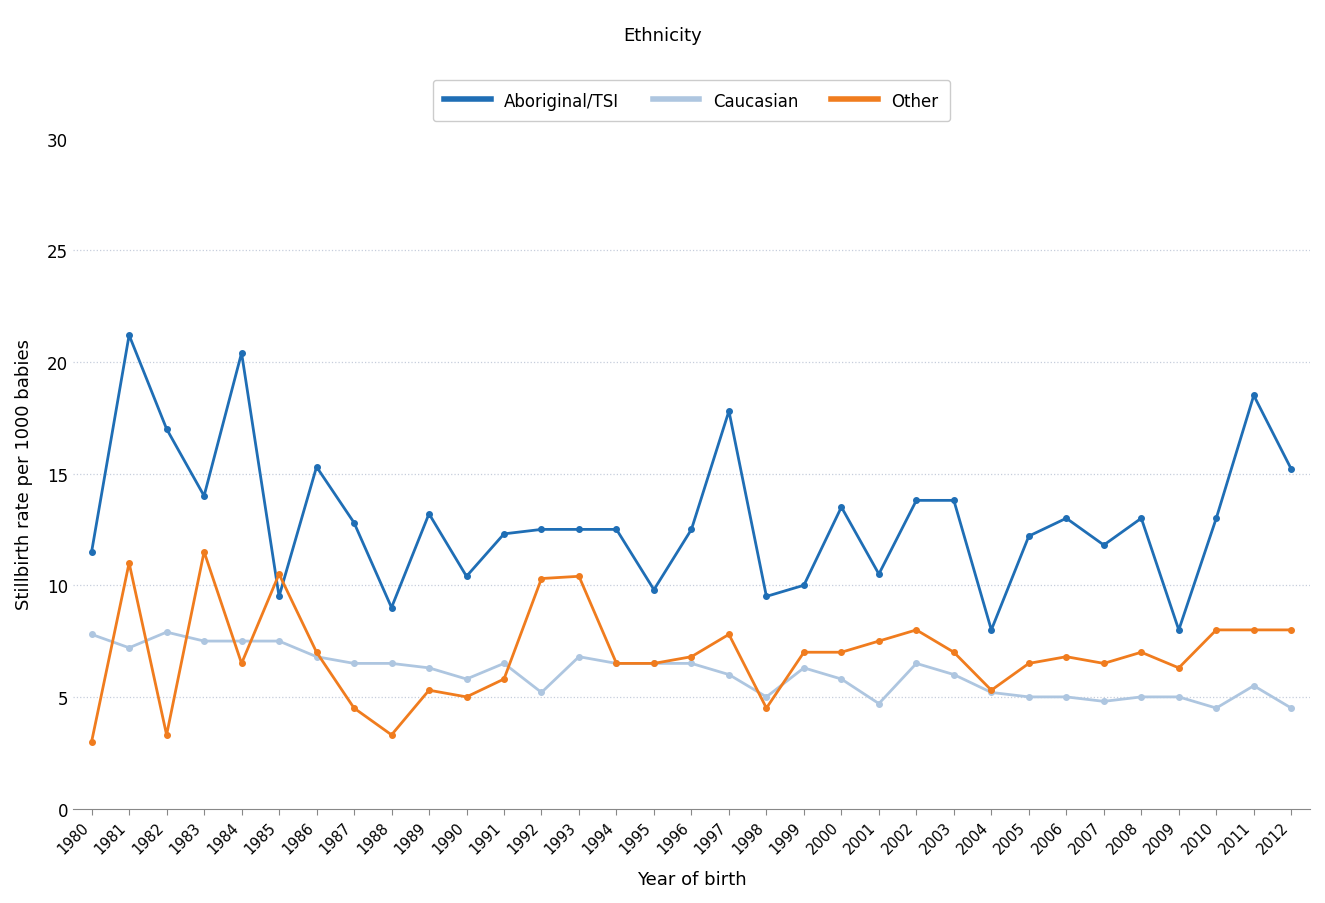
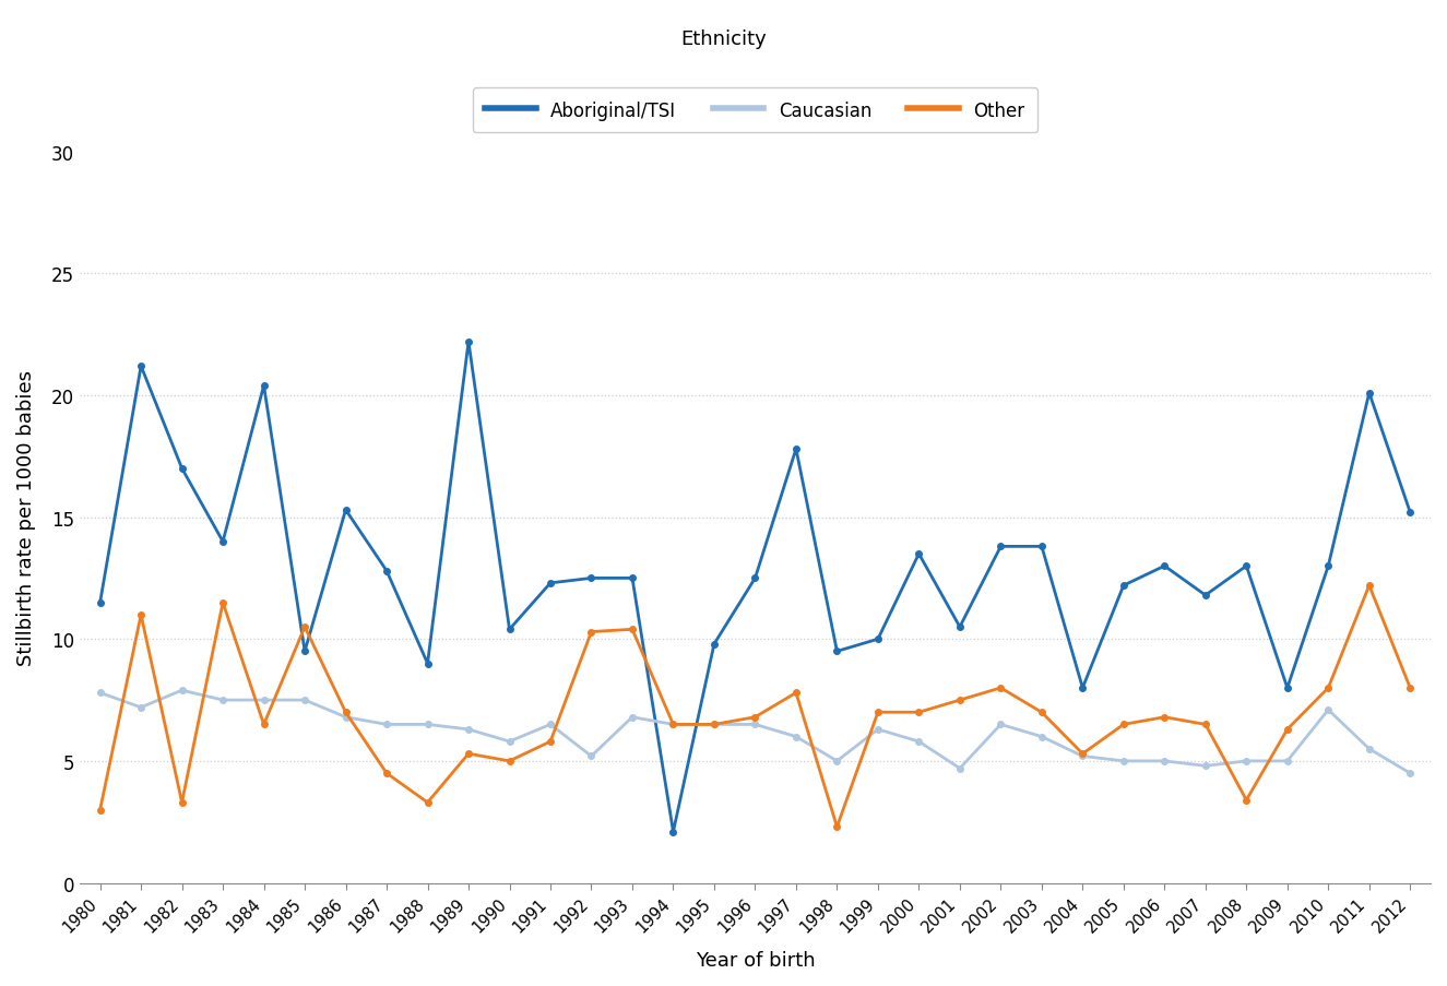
Aboriginal/TSI/1989: 13.2 -> 22.2
Aboriginal/TSI/1994: 12.5 -> 2.1
Other/1998: 4.5 -> 2.3
Other/2008: 7.0 -> 3.4
Caucasian/2010: 4.5 -> 7.1
Aboriginal/TSI/2011: 18.5 -> 20.1
Other/2011: 8.0 -> 12.2
